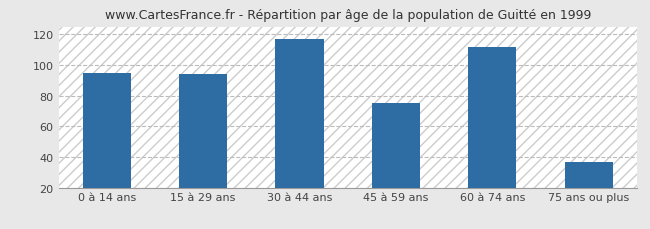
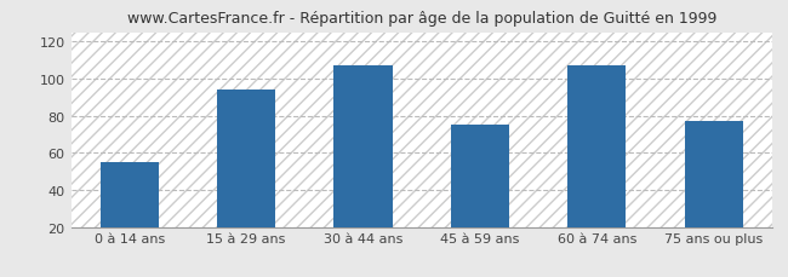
0 à 14 ans: 95 -> 55
30 à 44 ans: 117 -> 107
60 à 74 ans: 112 -> 107
75 ans ou plus: 37 -> 77
